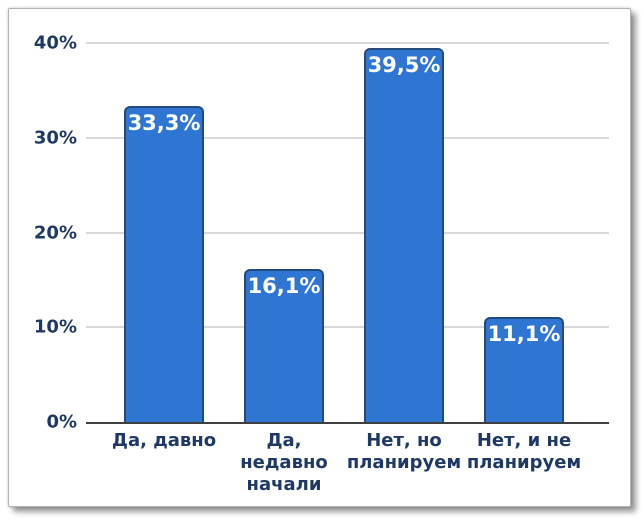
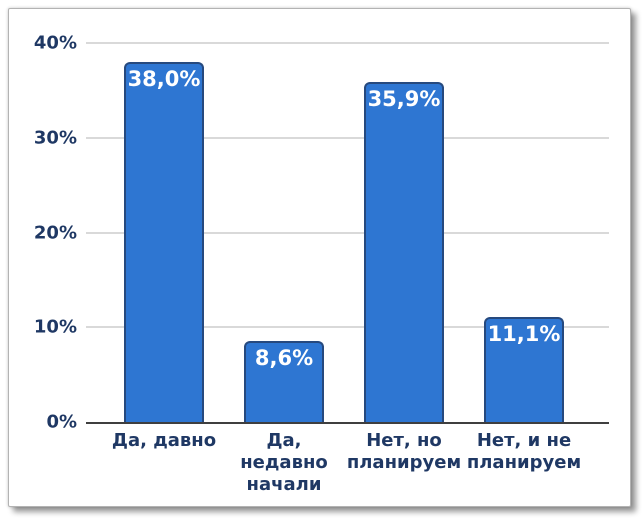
Да, давно: 33,3% -> 38,0%
Да, недавно начали: 16,1% -> 8,6%
Нет, но планируем: 39,5% -> 35,9%
